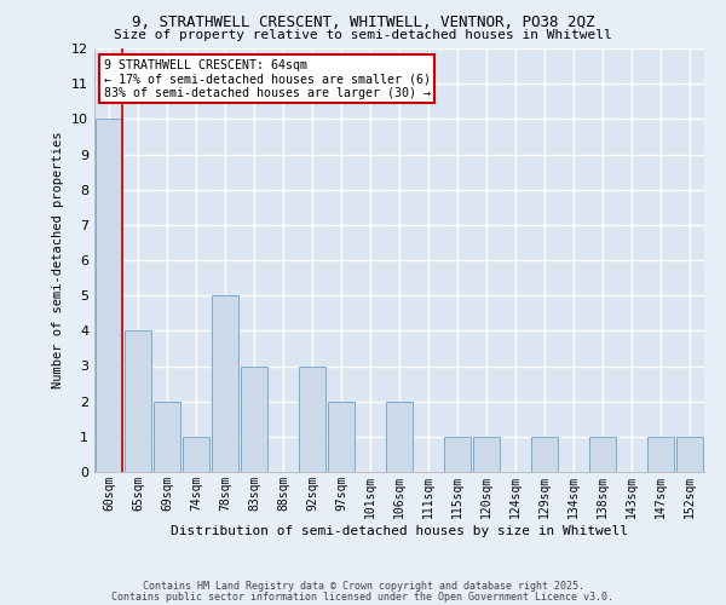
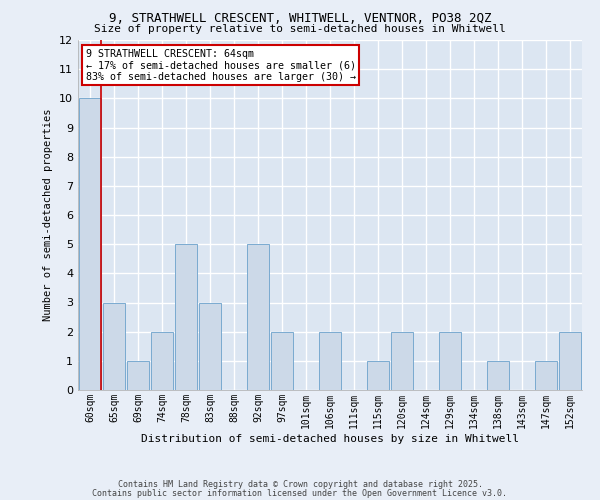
65sqm: 4 -> 3
69sqm: 2 -> 1
74sqm: 1 -> 2
92sqm: 3 -> 5
120sqm: 1 -> 2
129sqm: 1 -> 2
152sqm: 1 -> 2
